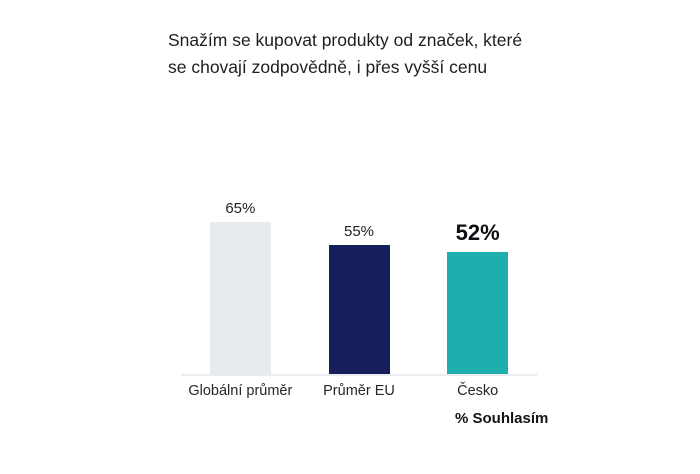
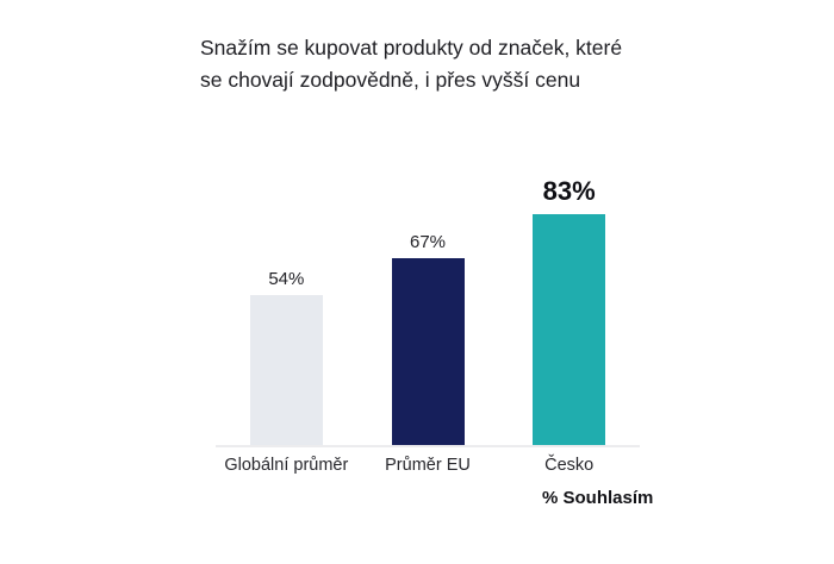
Globální průměr: 65% -> 54%
Průměr EU: 55% -> 67%
Česko: 52% -> 83%
